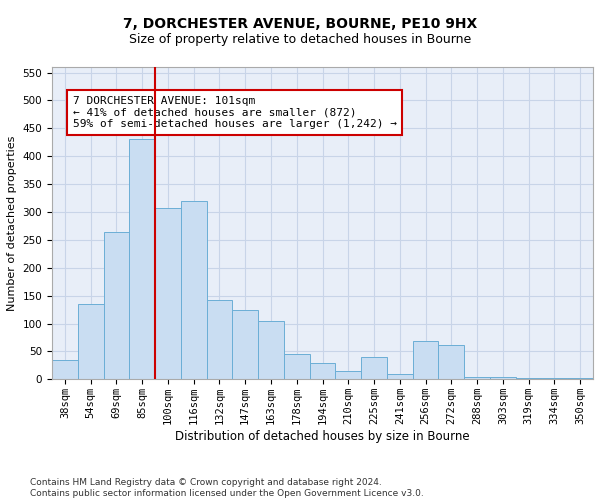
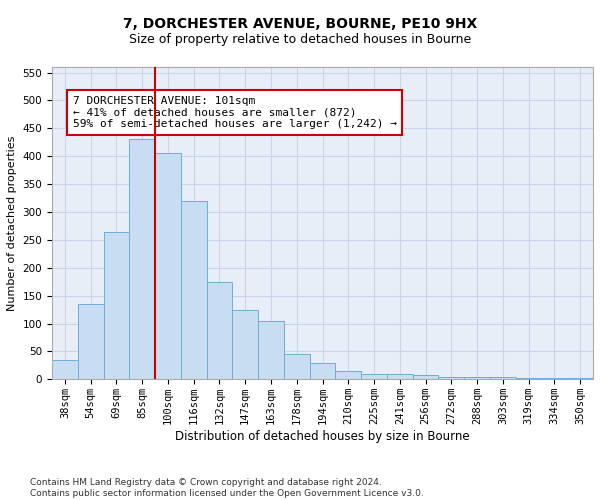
100sqm: 308 -> 405
132sqm: 142 -> 175
225sqm: 40 -> 10
256sqm: 68 -> 8
272sqm: 62 -> 5
